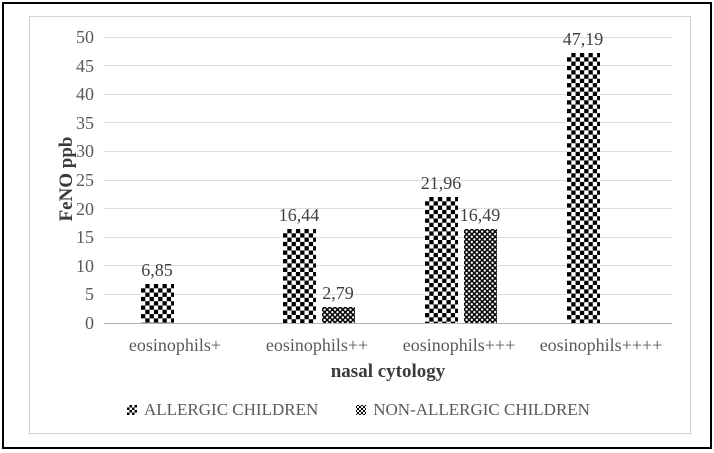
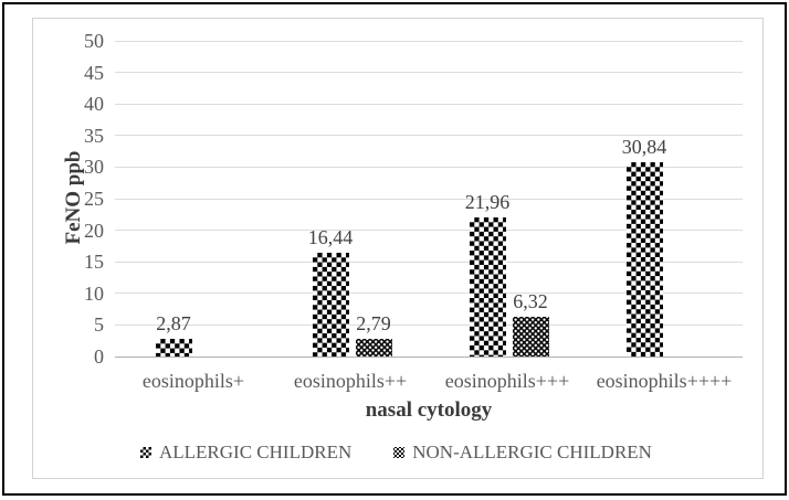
ALLERGIC CHILDREN/eosinophils+: 6,85 -> 2,87
NON-ALLERGIC CHILDREN/eosinophils+++: 16,49 -> 6,32
ALLERGIC CHILDREN/eosinophils++++: 47,19 -> 30,84
